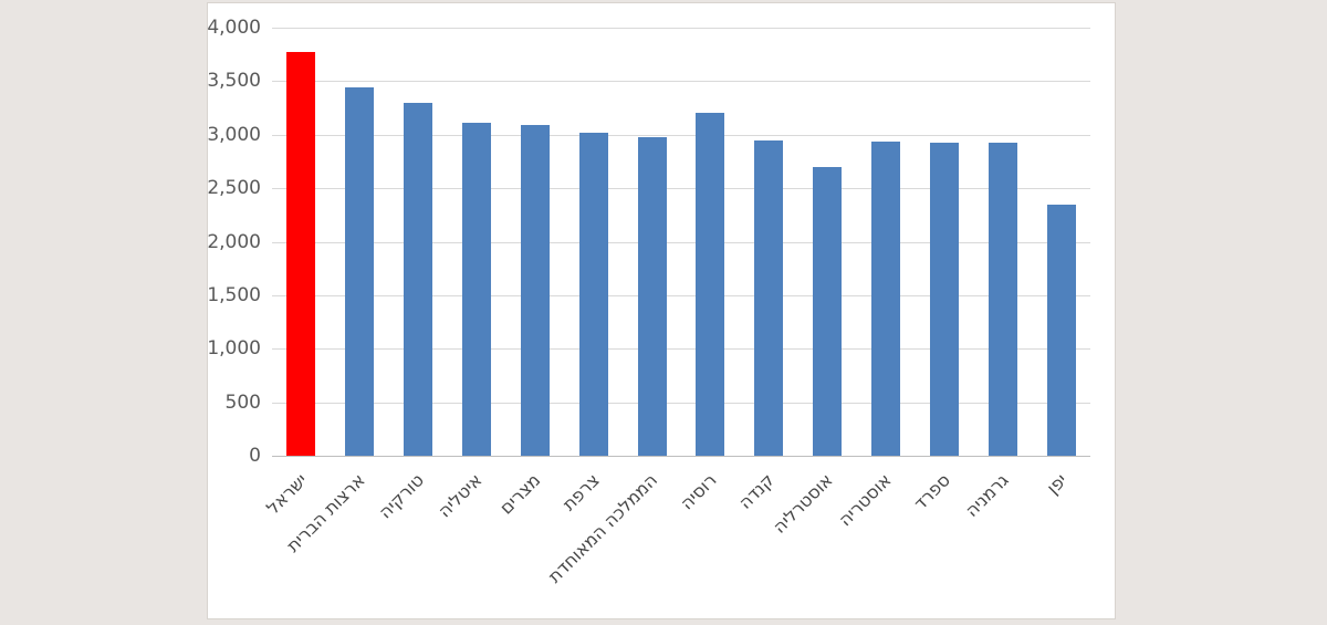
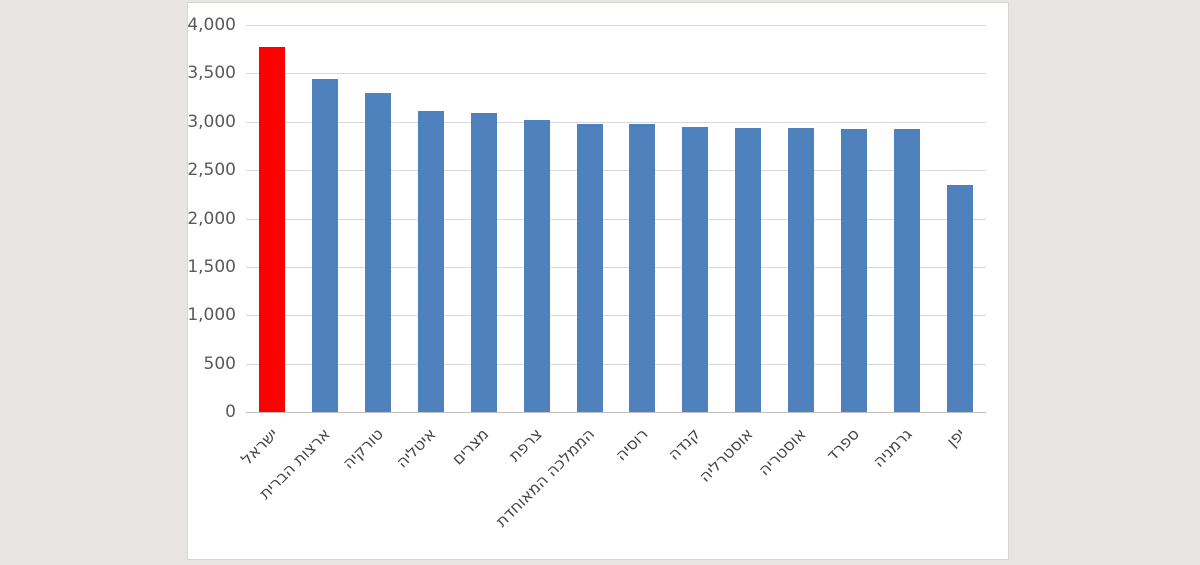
רוסיה: 3200 -> 3000
אוסטרליה: 2700 -> 2900
